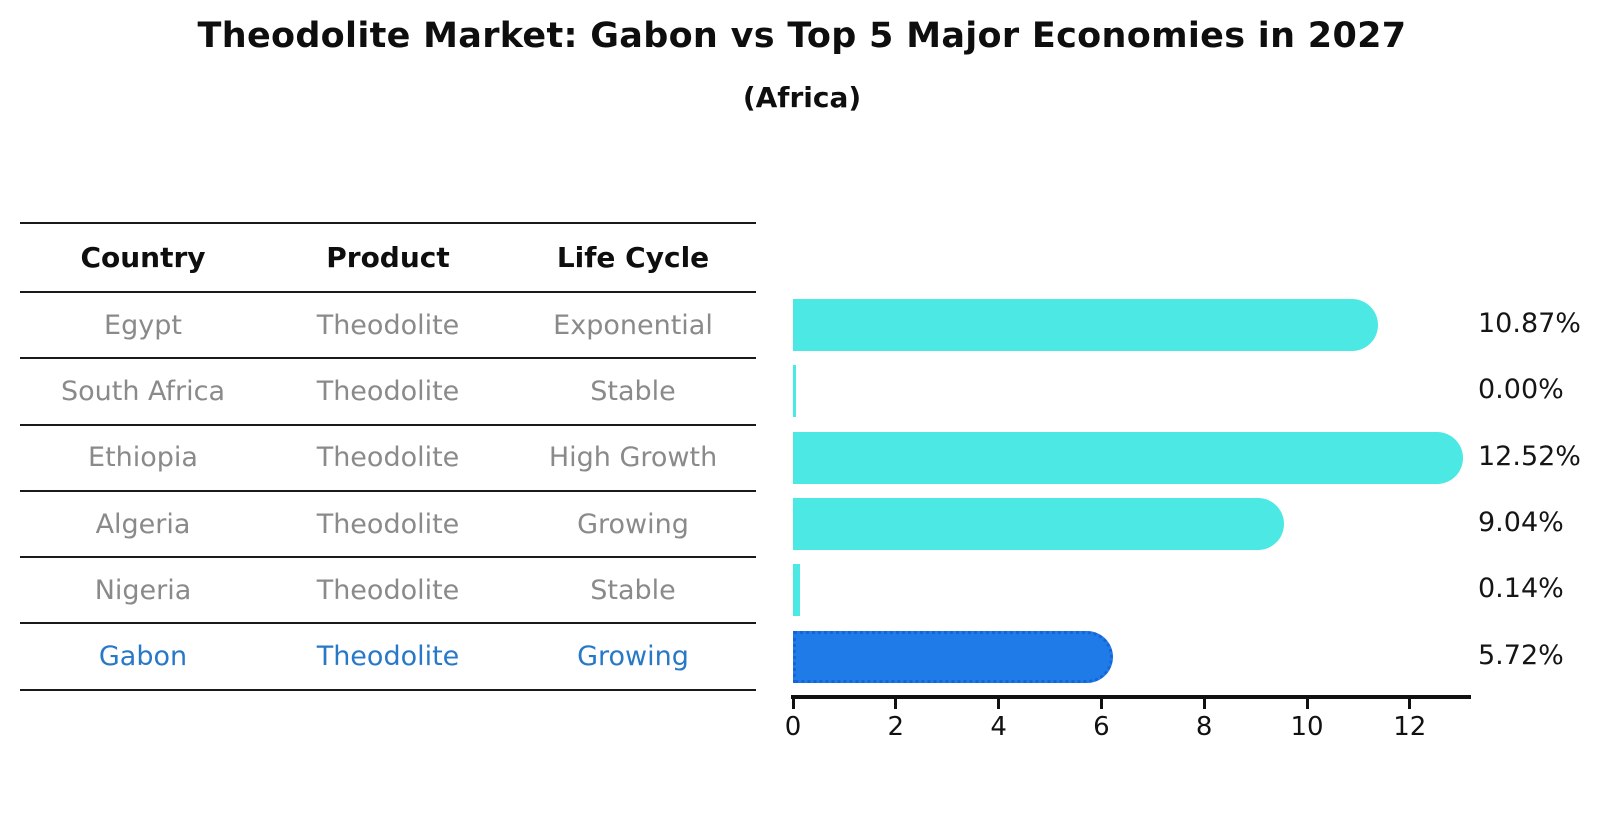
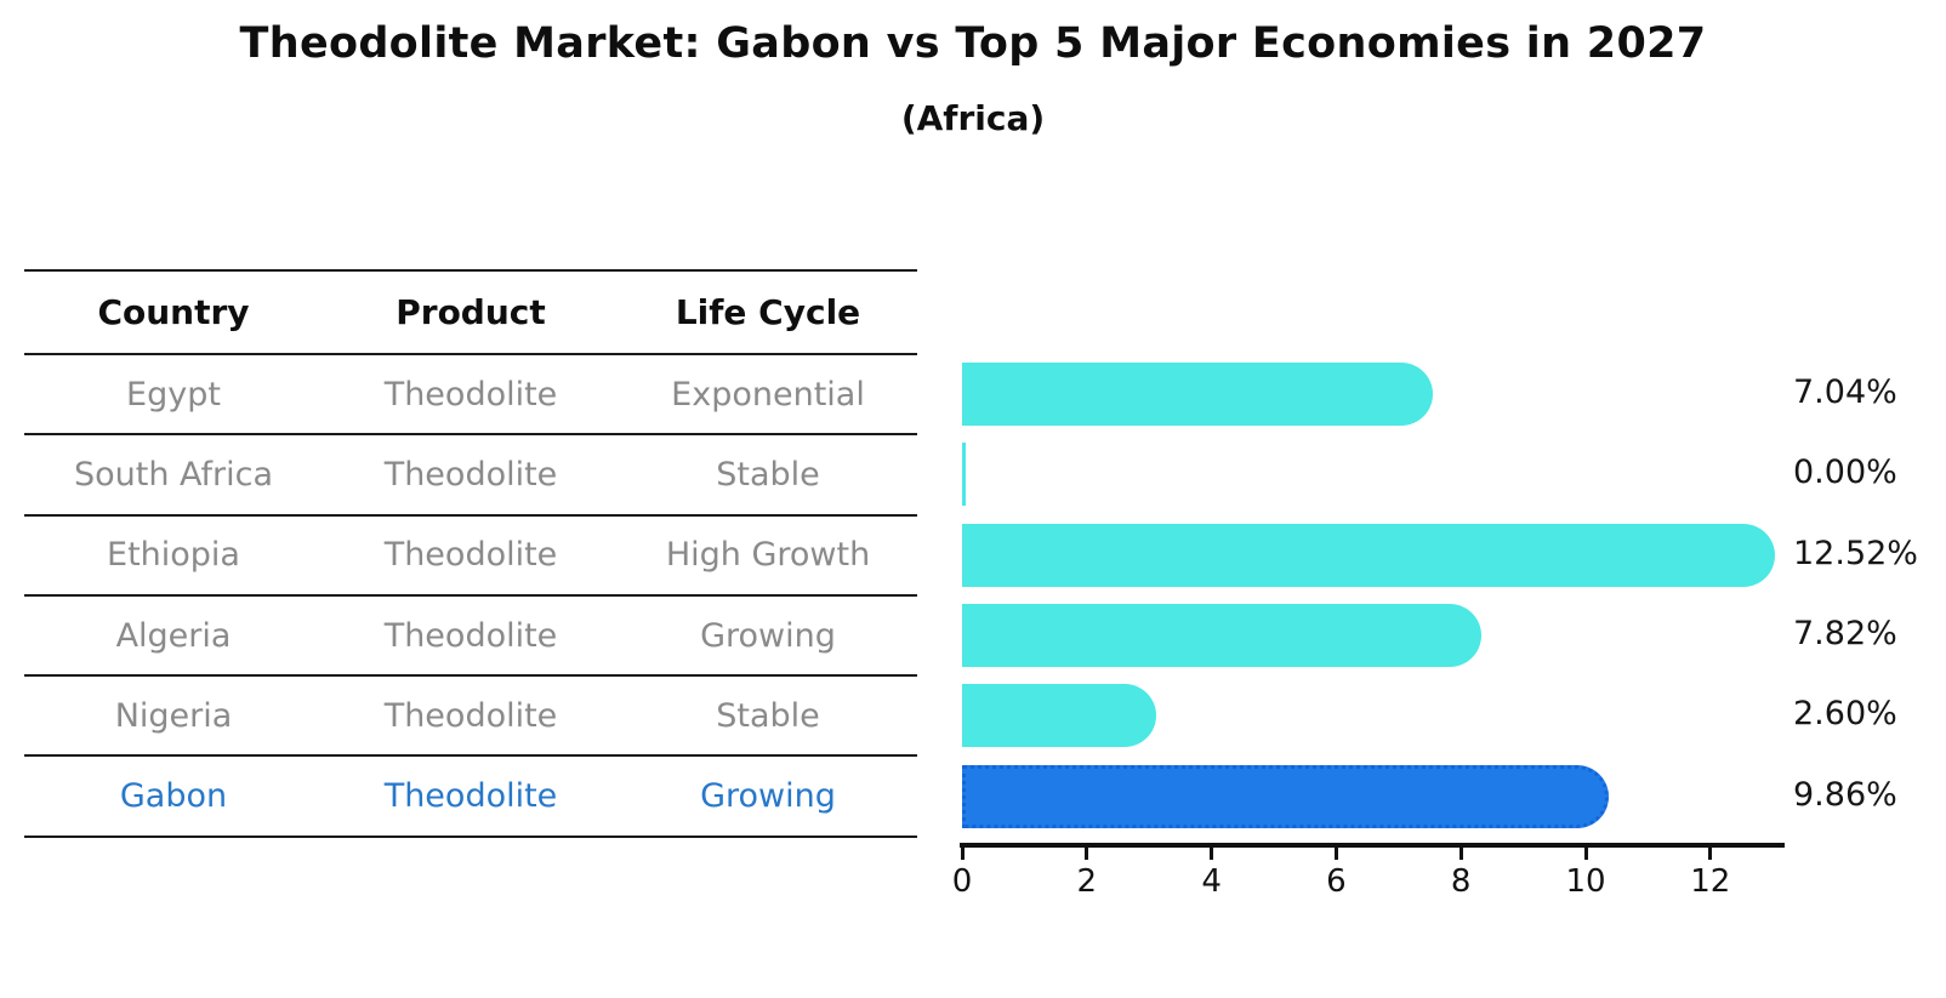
Egypt: 10.87% -> 7.04%
Algeria: 9.04% -> 7.82%
Nigeria: 0.14% -> 2.60%
Gabon: 5.72% -> 9.86%
